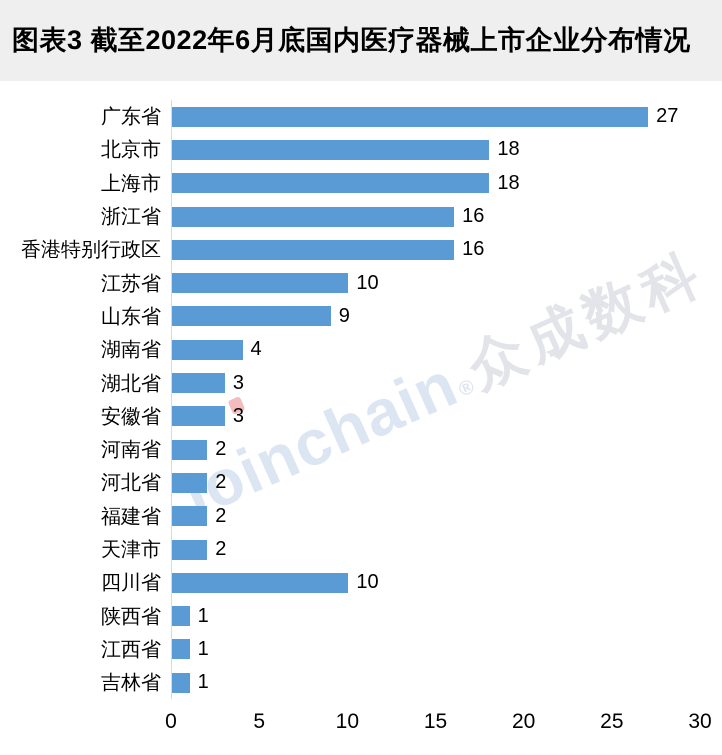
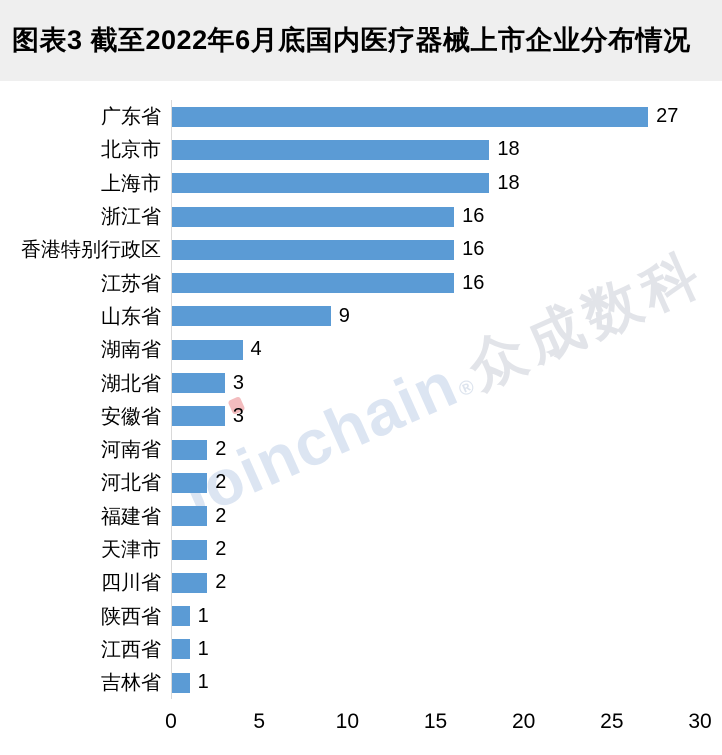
江苏省: 10 -> 16
四川省: 10 -> 2
